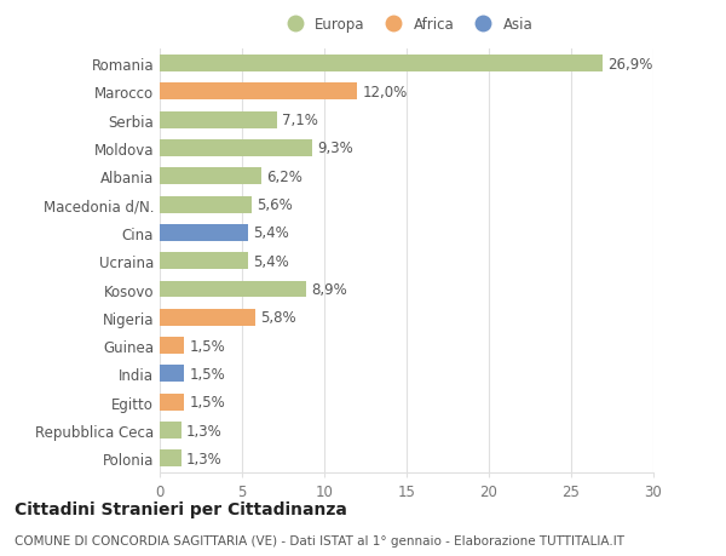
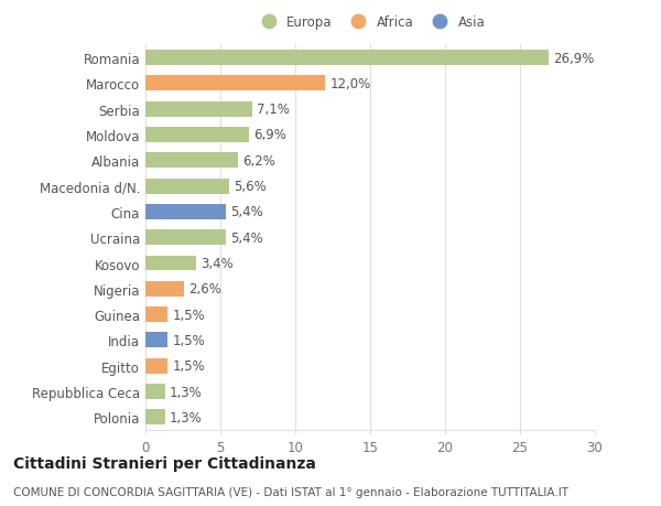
Moldova: 9,3% -> 6,9%
Kosovo: 8,9% -> 3,4%
Nigeria: 5,8% -> 2,6%
